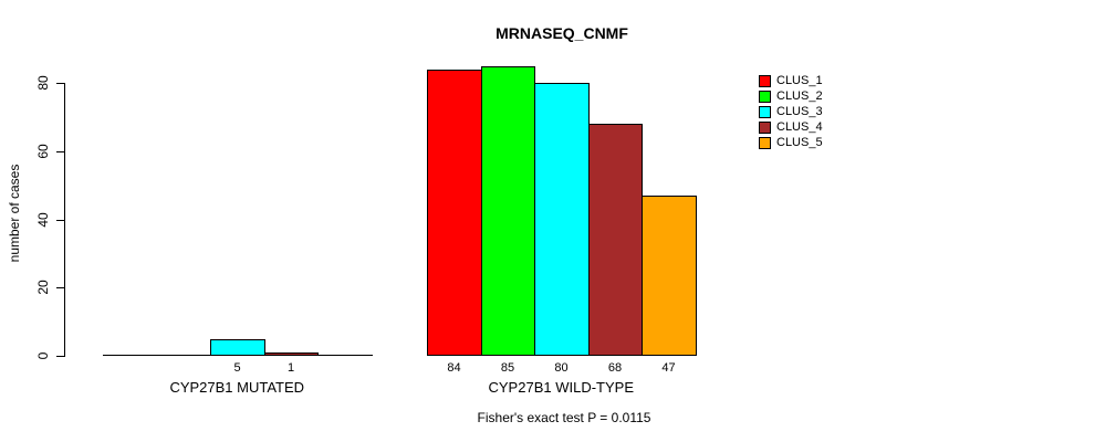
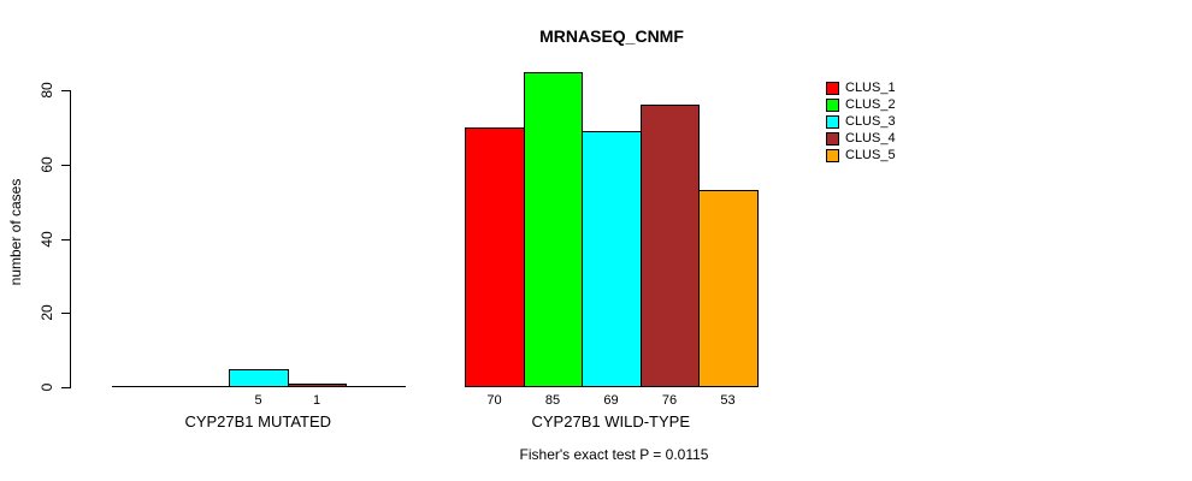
CLUS_1/CYP27B1 WILD-TYPE: 84 -> 70
CLUS_3/CYP27B1 WILD-TYPE: 80 -> 69
CLUS_4/CYP27B1 WILD-TYPE: 68 -> 76
CLUS_5/CYP27B1 WILD-TYPE: 47 -> 53
